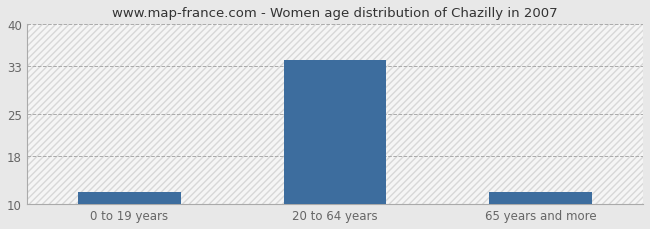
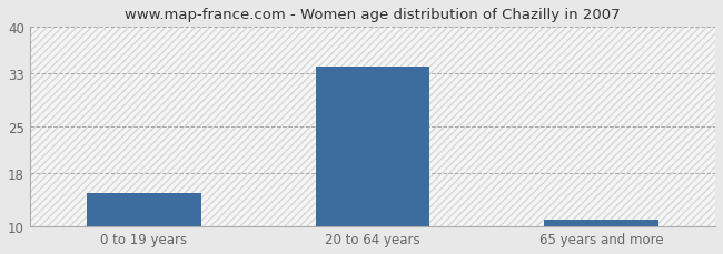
0 to 19 years: 12 -> 15
65 years and more: 12 -> 11
